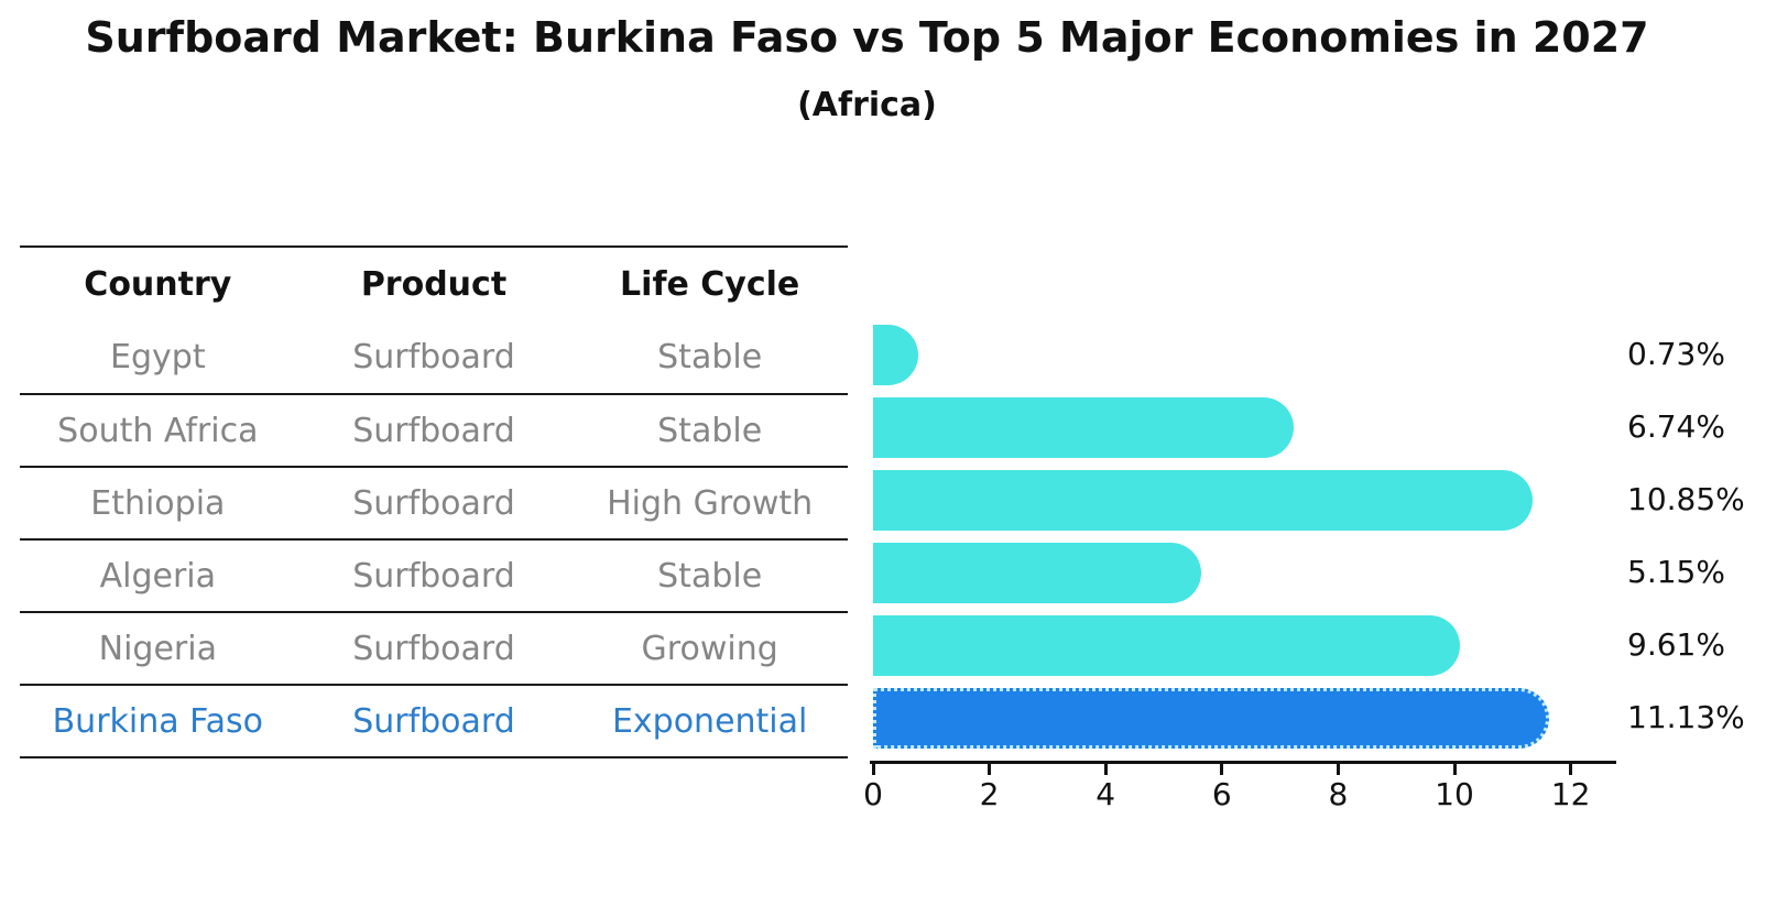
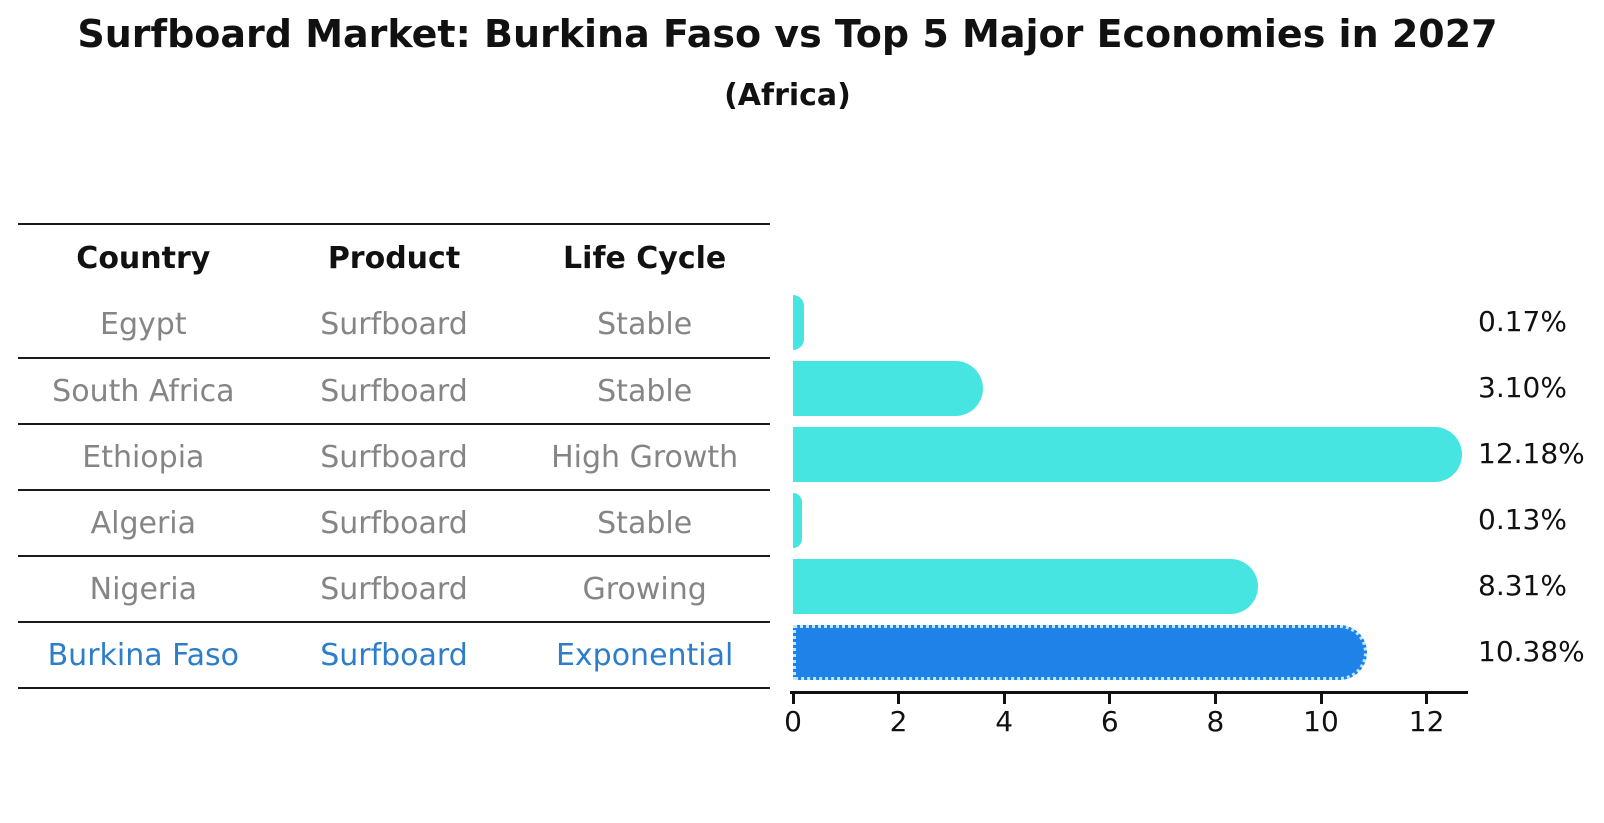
Egypt: 0.73% -> 0.17%
South Africa: 6.74% -> 3.10%
Ethiopia: 10.85% -> 12.18%
Algeria: 5.15% -> 0.13%
Nigeria: 9.61% -> 8.31%
Burkina Faso: 11.13% -> 10.38%
